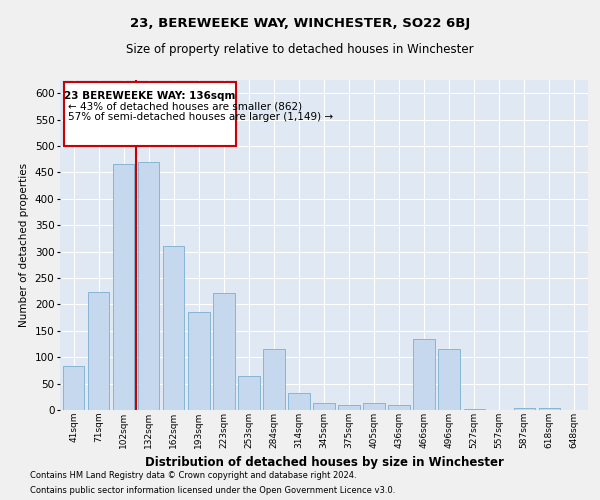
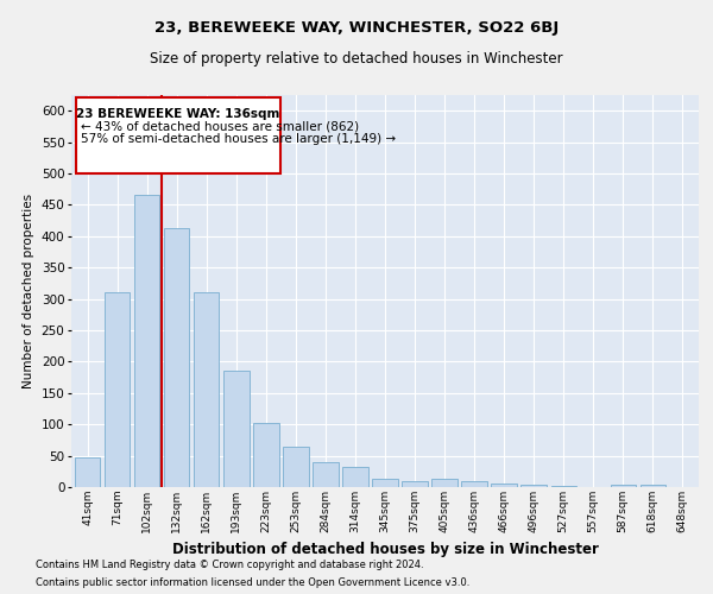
41sqm: 84 -> 47
71sqm: 224 -> 311
132sqm: 470 -> 413
223sqm: 222 -> 102
284sqm: 116 -> 40
466sqm: 134 -> 5
496sqm: 116 -> 3
